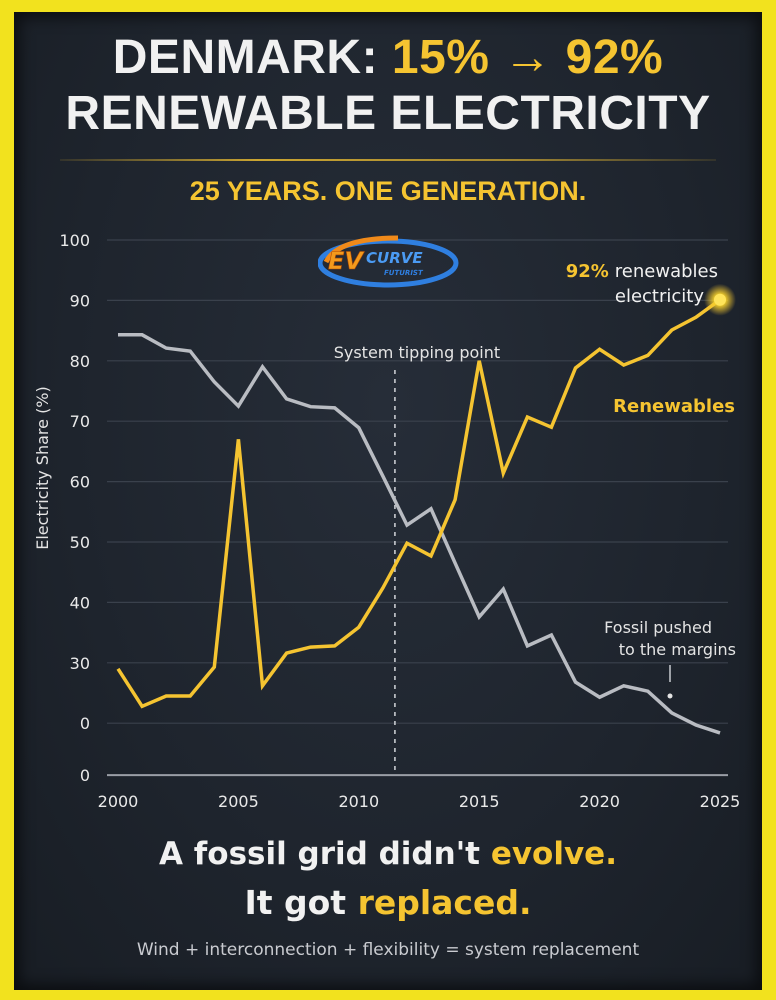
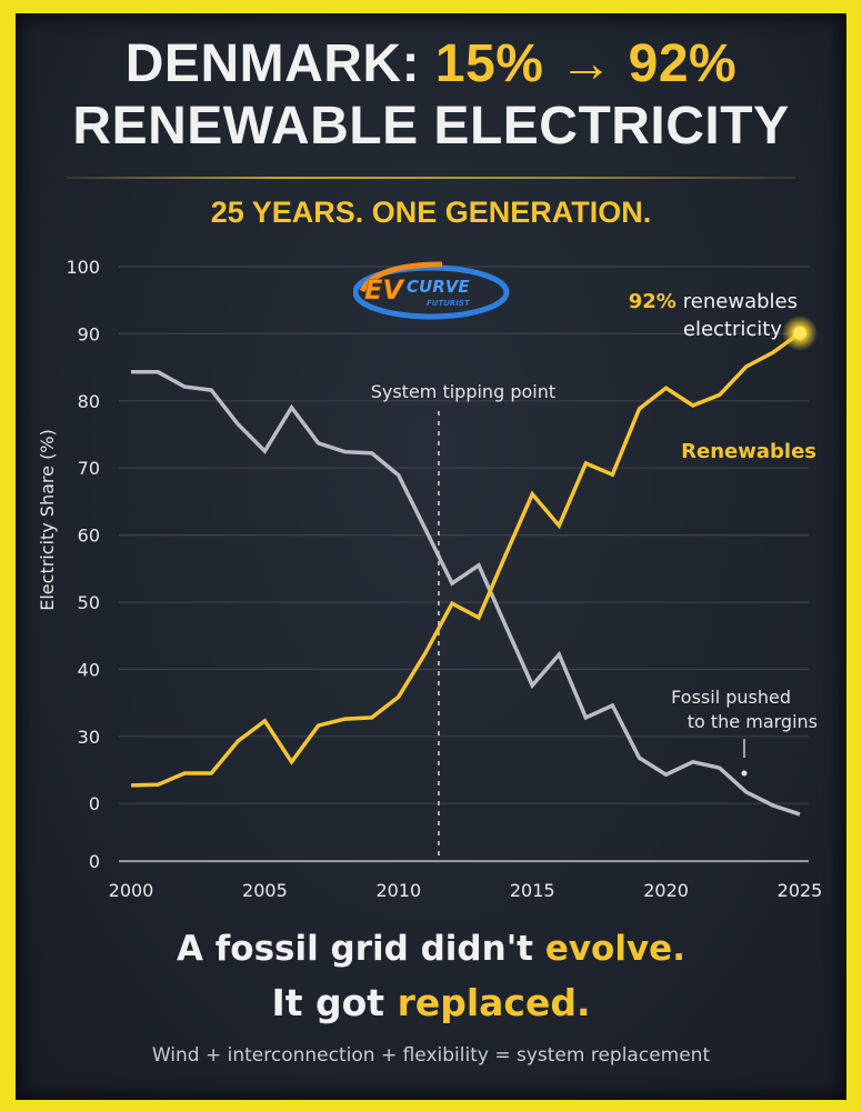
Renewables/2000: 29 -> 23
Renewables/2005: 67 -> 32
Renewables/2015: 80 -> 66
